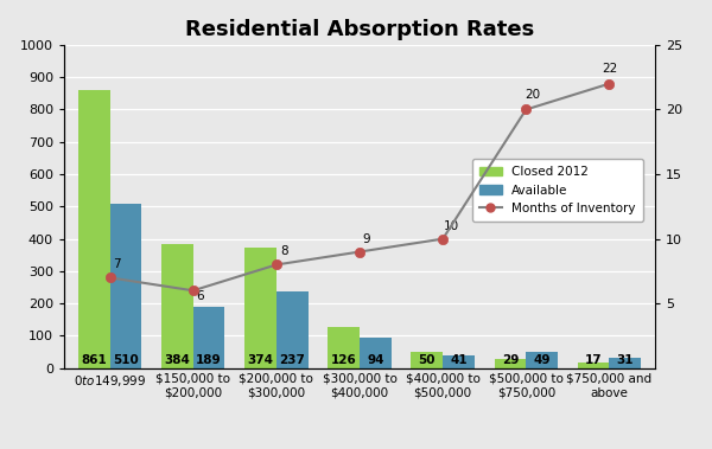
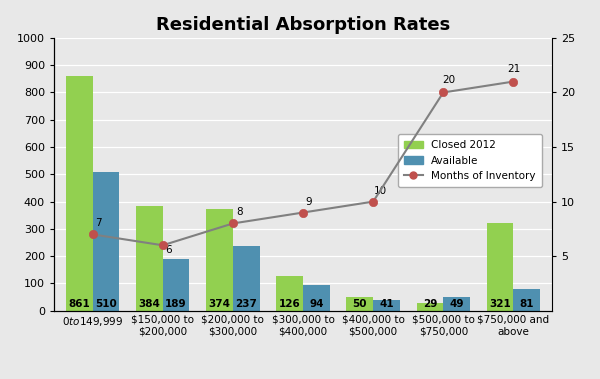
Closed 2012/$750,000 and above: 17 -> 321
Months of Inventory/$750,000 and above: 22 -> 21
Available/$750,000 and above: 31 -> 81
